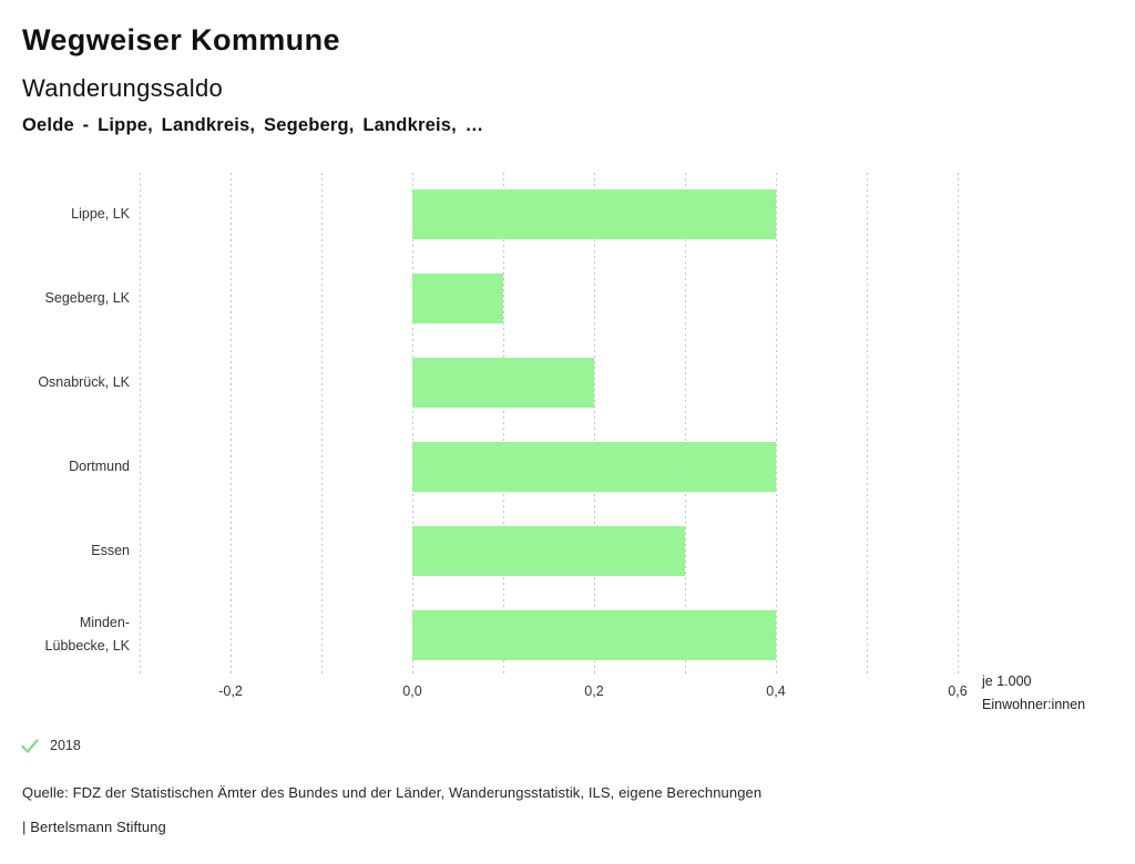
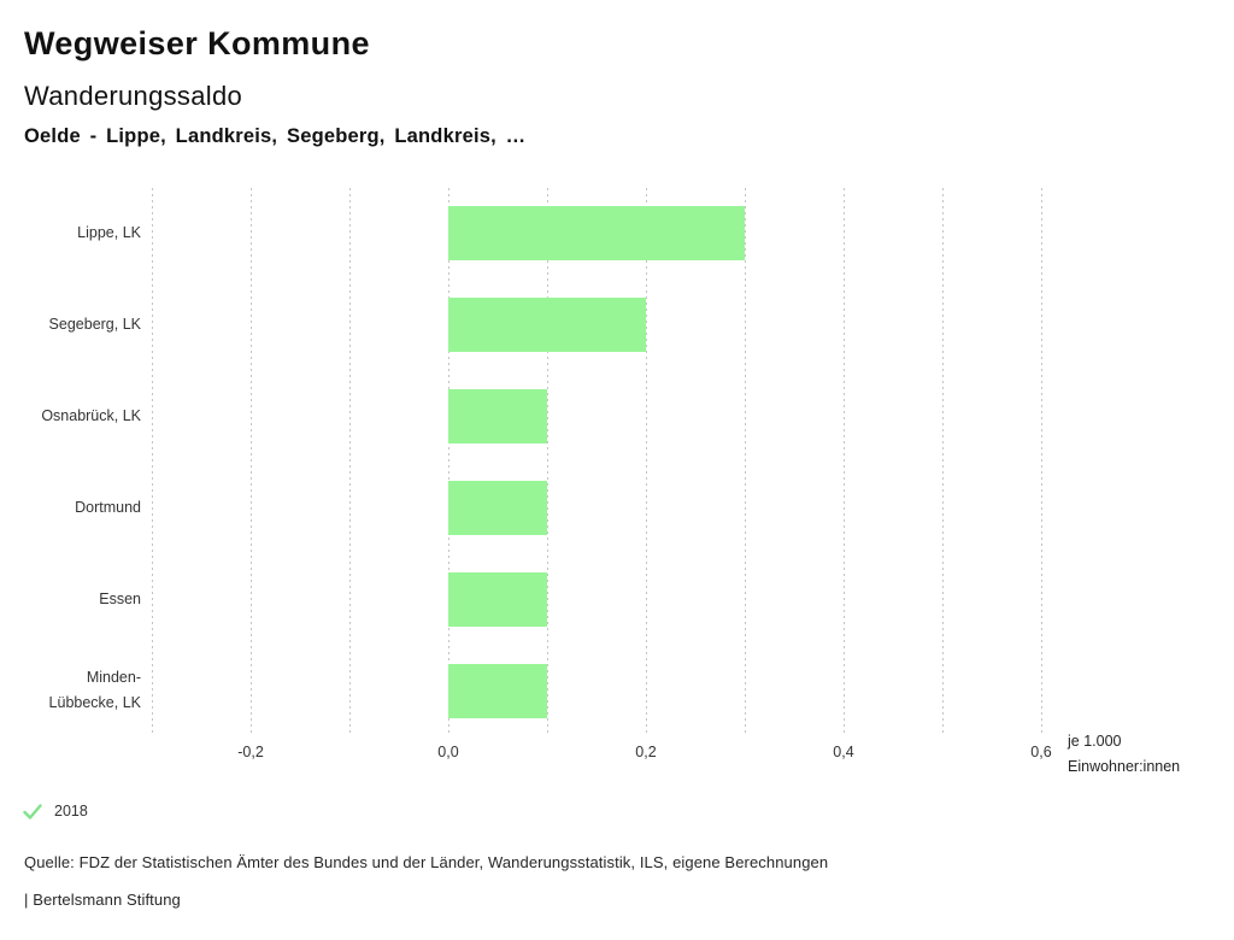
Lippe, LK: 0,4 -> 0,3
Segeberg, LK: 0,1 -> 0,2
Osnabrück, LK: 0,2 -> 0,1
Dortmund: 0,4 -> 0,1
Essen: 0,3 -> 0,1
Minden-Lübbecke, LK: 0,4 -> 0,1
